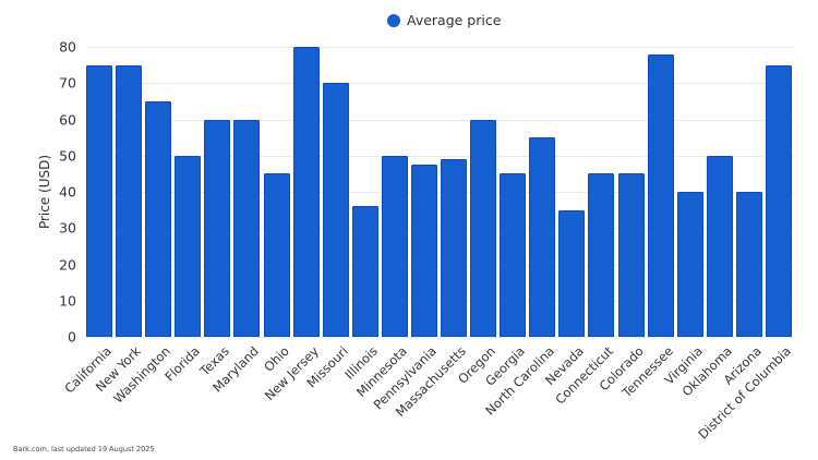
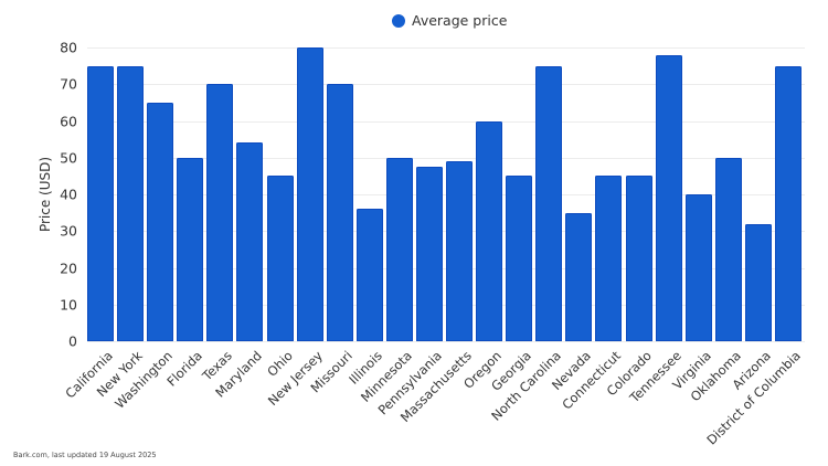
Texas: 60 -> 70
Maryland: 60 -> 54
North Carolina: 55 -> 75
Arizona: 40 -> 32
